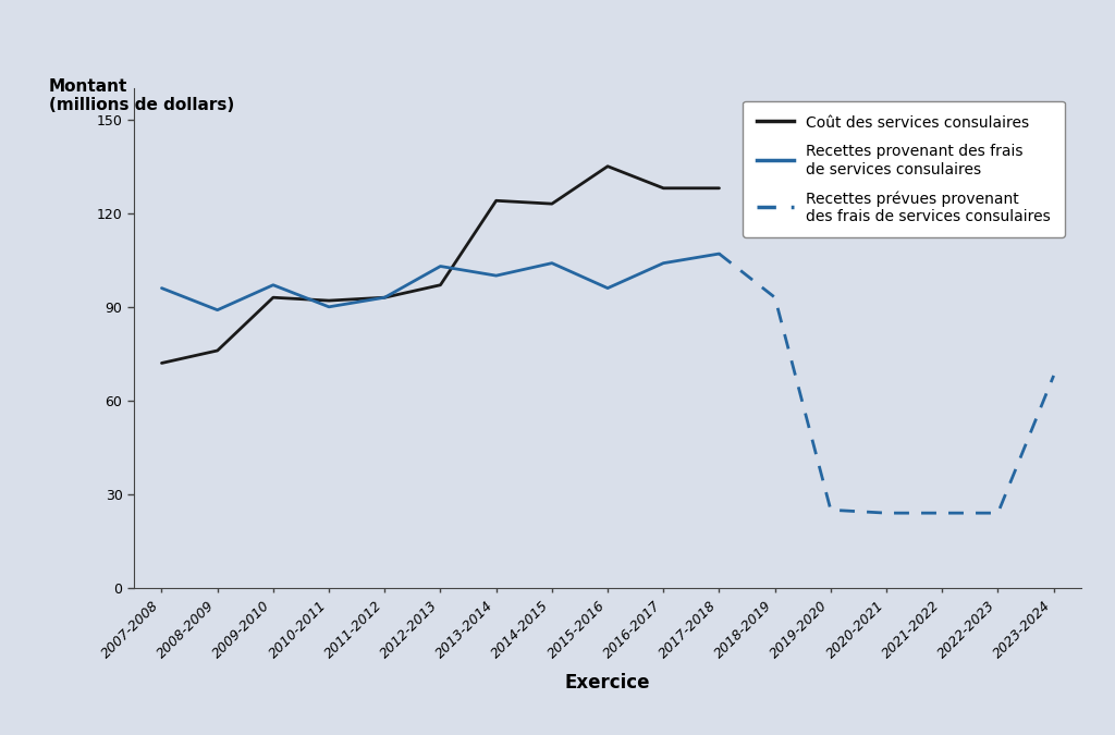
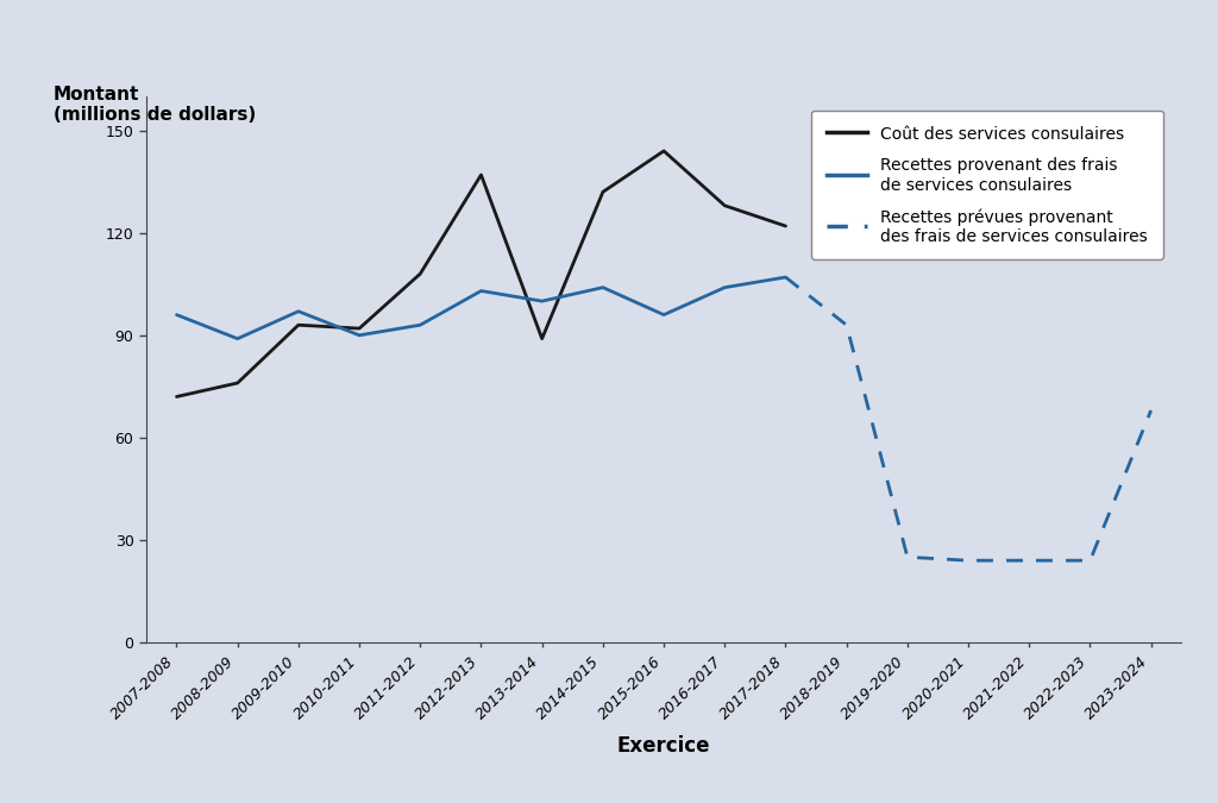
Coût des services consulaires/2011-2012: 93 -> 108
Coût des services consulaires/2012-2013: 97 -> 137
Coût des services consulaires/2013-2014: 124 -> 89
Coût des services consulaires/2014-2015: 123 -> 132
Coût des services consulaires/2015-2016: 135 -> 144
Coût des services consulaires/2017-2018: 128 -> 122
